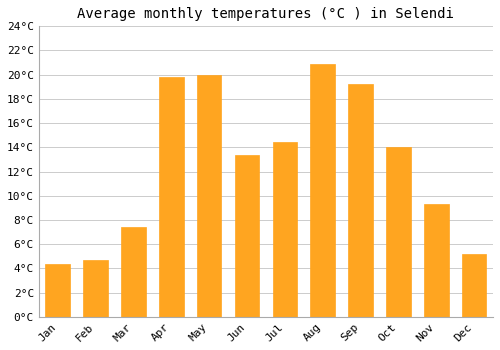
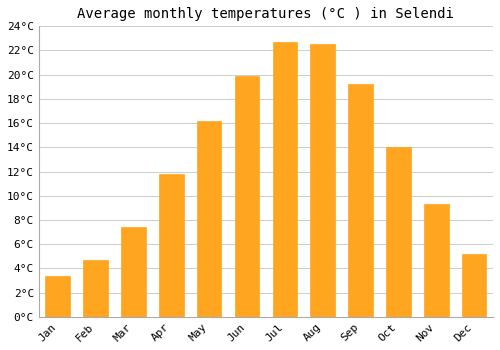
Jan: 4.4°C -> 3.4°C
Apr: 19.8°C -> 11.8°C
May: 20.0°C -> 16.2°C
Jun: 13.4°C -> 19.9°C
Jul: 14.4°C -> 22.7°C
Aug: 20.9°C -> 22.5°C
